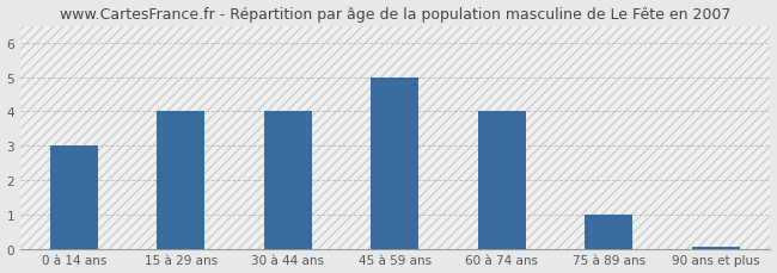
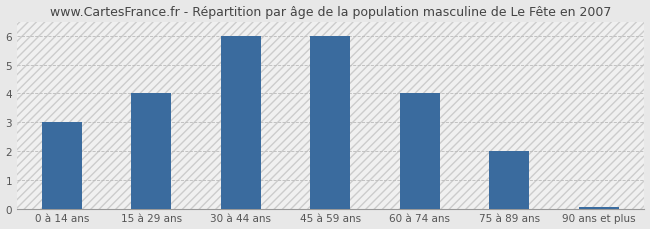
30 à 44 ans: 4.00 -> 6.00
45 à 59 ans: 5.00 -> 6.00
75 à 89 ans: 1.00 -> 2.00
